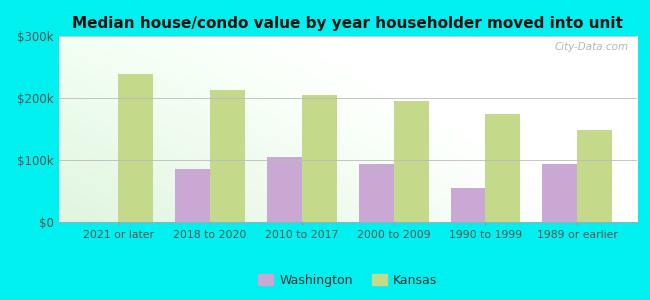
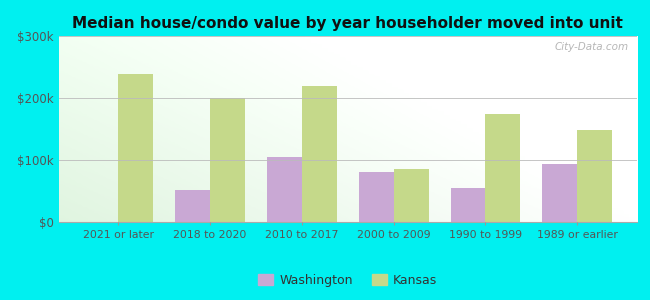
Washington/2018 to 2020: $85k -> $52k
Kansas/2018 to 2020: $213k -> $200k
Kansas/2010 to 2017: $205k -> $220k
Washington/2000 to 2009: $93k -> $80k
Kansas/2000 to 2009: $195k -> $86k
